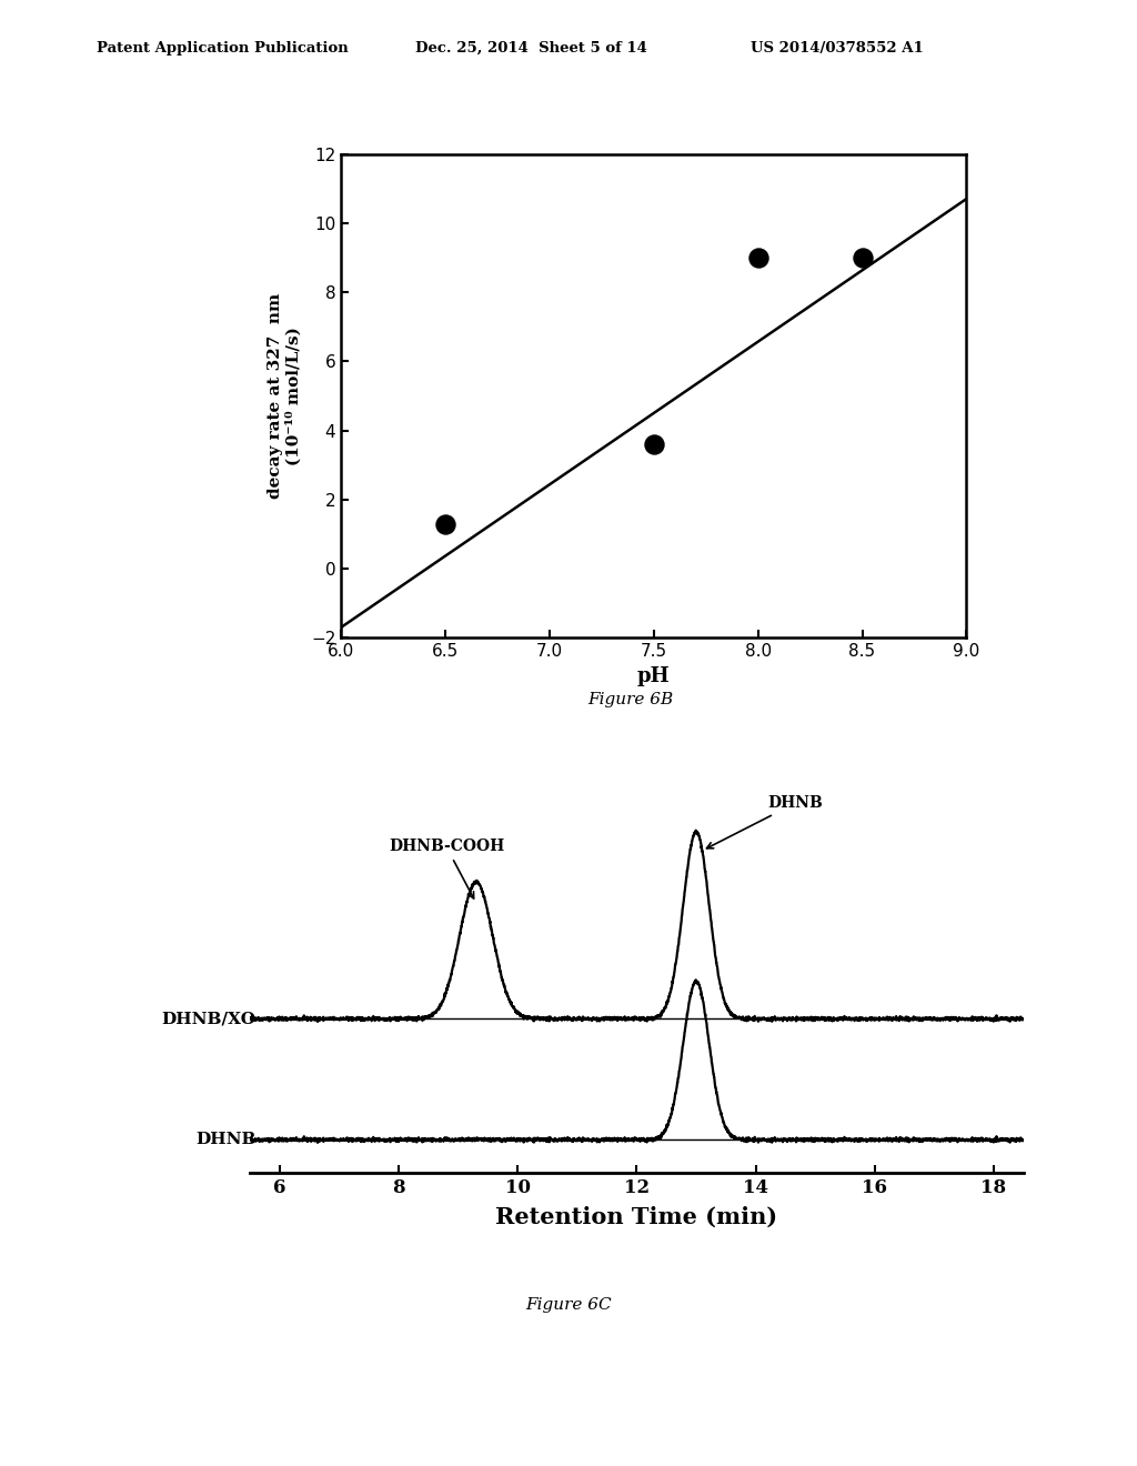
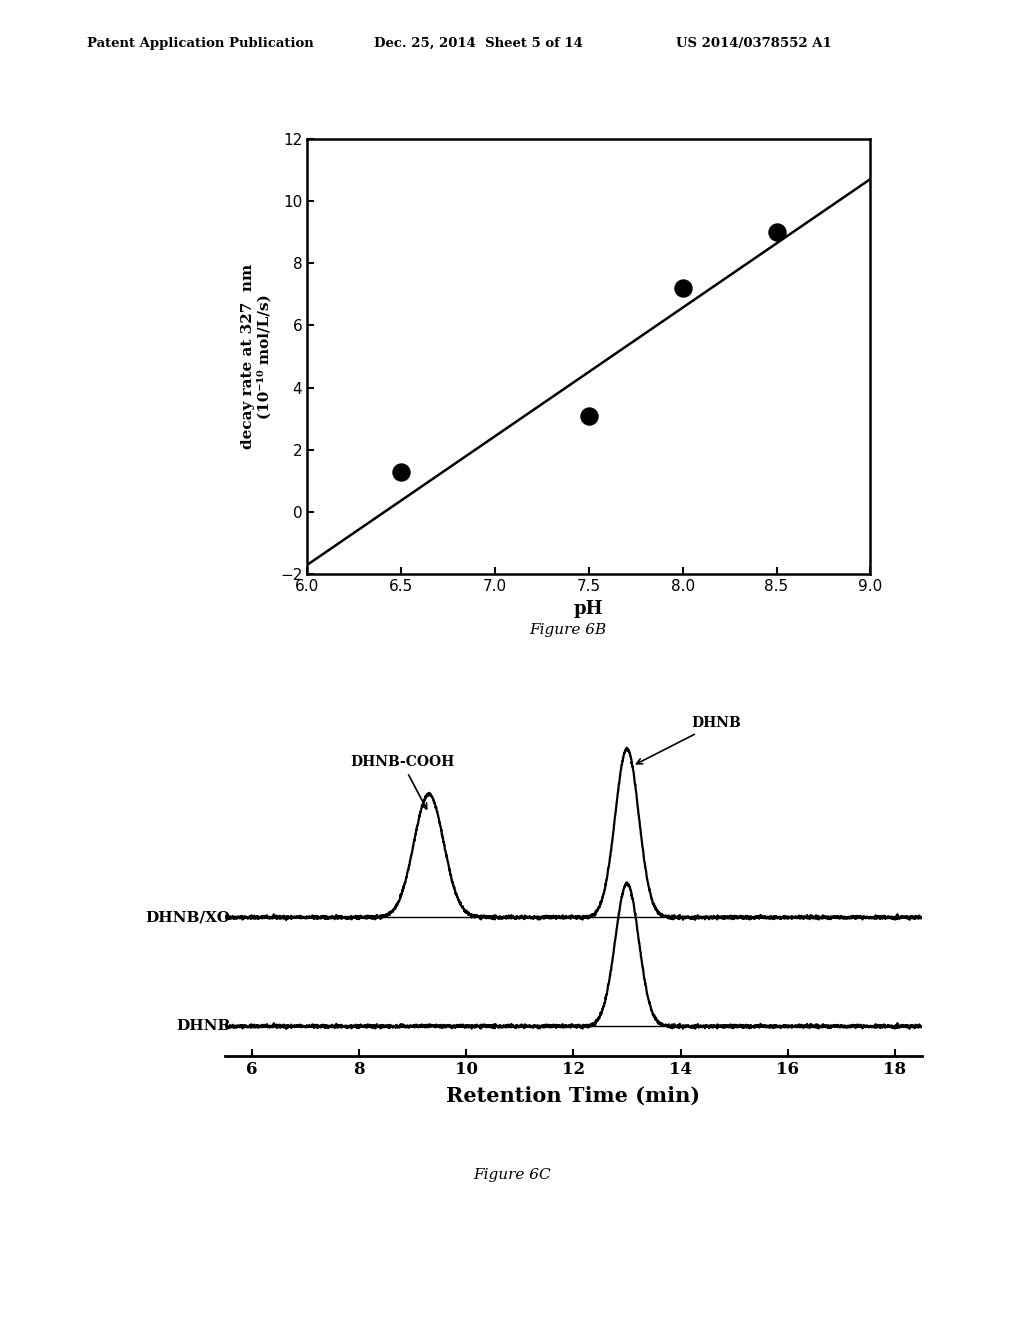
7.5: 3.6 -> 3.1
8.0: 9.0 -> 7.2
